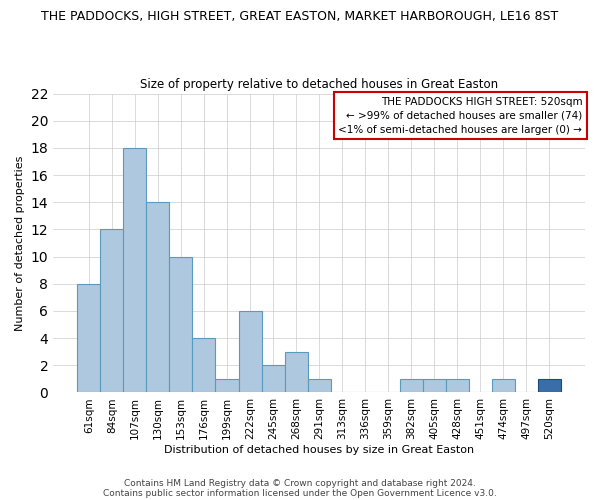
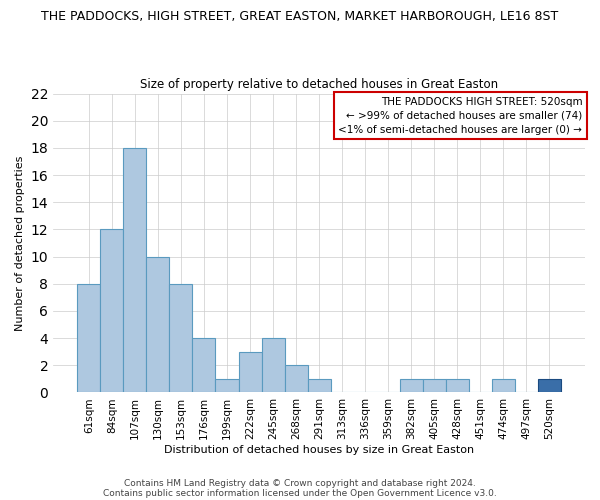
130sqm: 14 -> 10
153sqm: 10 -> 8
222sqm: 6 -> 3
245sqm: 2 -> 4
268sqm: 3 -> 2
